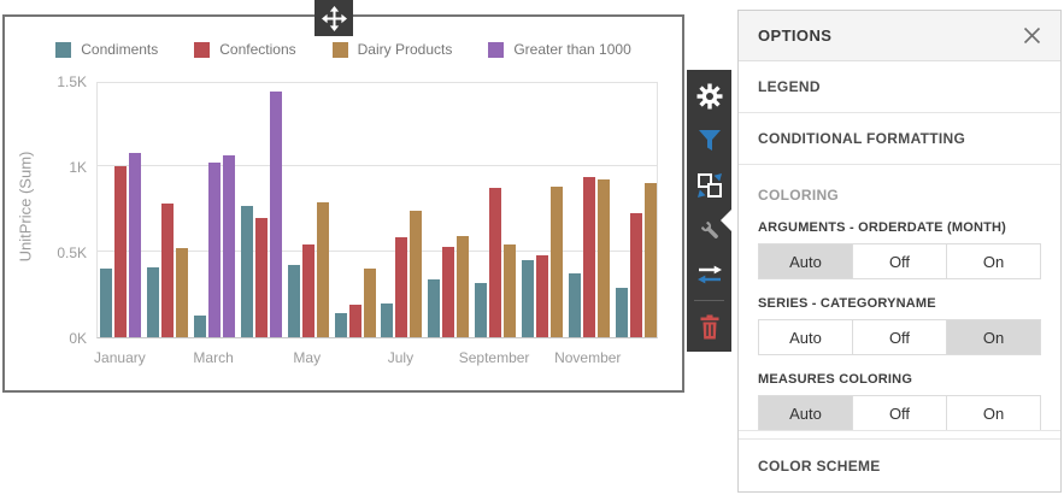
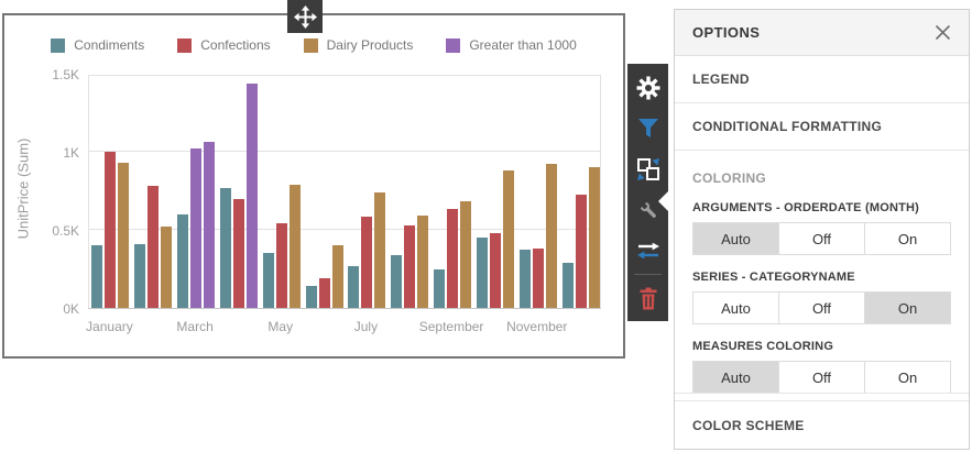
Dairy Products/January: 1.08K -> 0.93K
Condiments/March: 0.13K -> 0.60K
Condiments/May: 0.42K -> 0.35K
Condiments/July: 0.20K -> 0.27K
Condiments/September: 0.32K -> 0.24K
Confections/September: 0.87K -> 0.64K
Dairy Products/September: 0.54K -> 0.68K
Confections/November: 0.94K -> 0.38K
